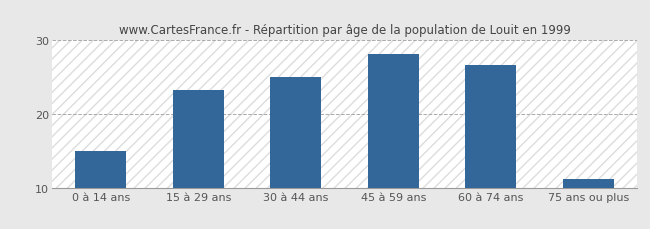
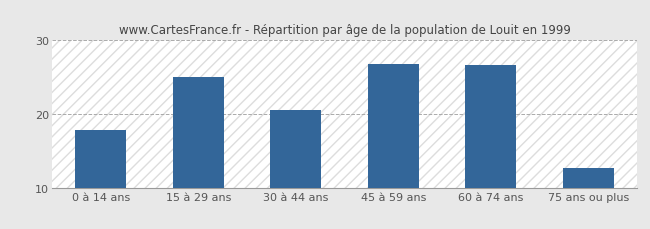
0 à 14 ans: 15.0 -> 17.8
15 à 29 ans: 23.3 -> 25.0
30 à 44 ans: 25.0 -> 20.6
45 à 59 ans: 28.2 -> 26.8
75 ans ou plus: 11.2 -> 12.6
